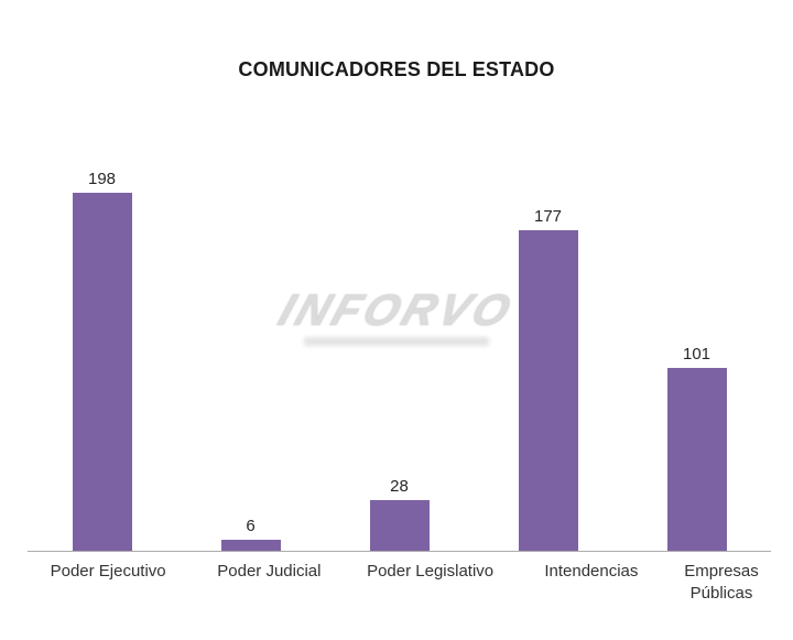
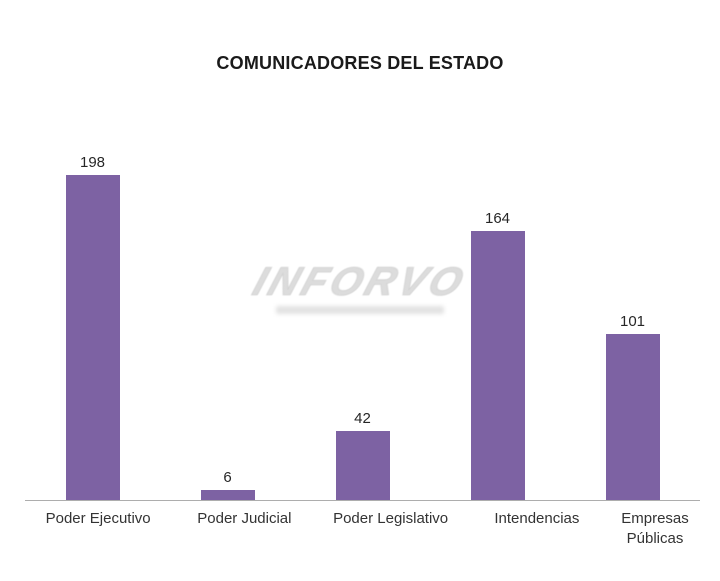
Poder Legislativo: 28 -> 42
Intendencias: 177 -> 164
